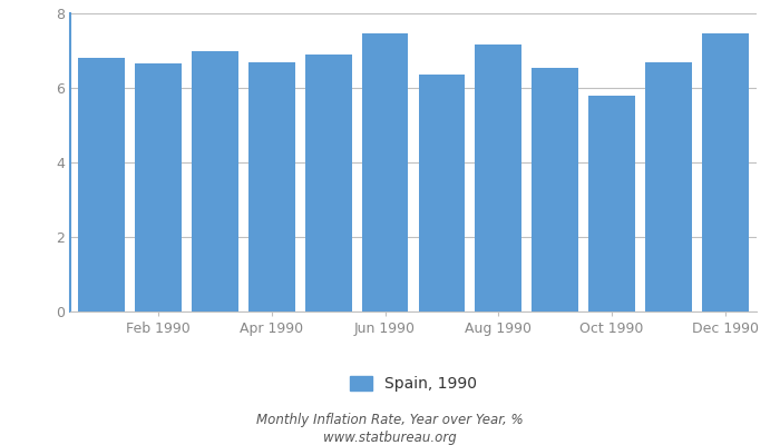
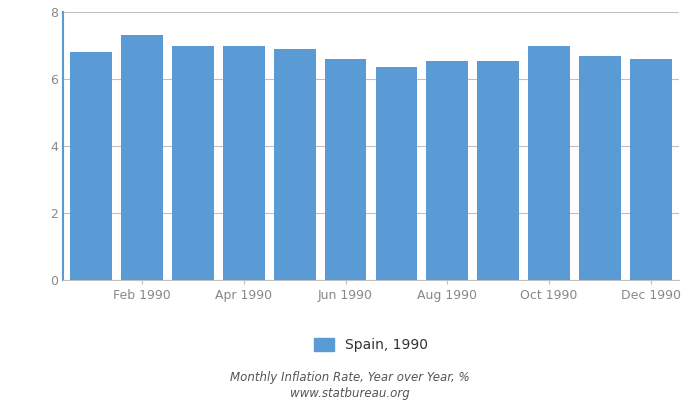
Feb 1990: 6.65 -> 7.30
Apr 1990: 6.70 -> 7.00
Jun 1990: 7.45 -> 6.60
Aug 1990: 7.15 -> 6.55
Oct 1990: 5.80 -> 7.00
Dec 1990: 7.45 -> 6.60
